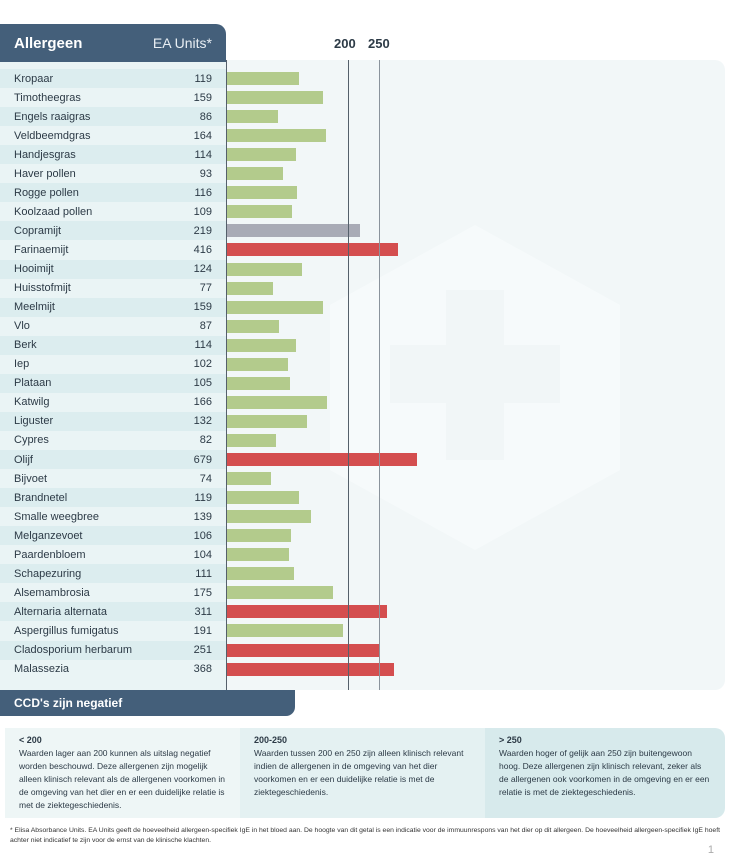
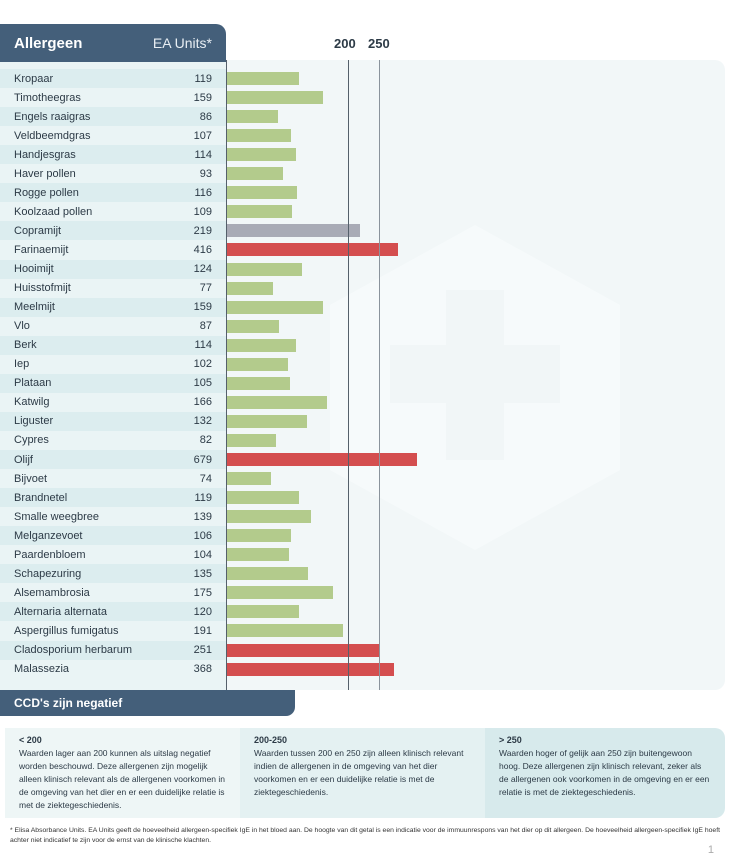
Veldbeemdgras: 164 -> 107
Schapezuring: 111 -> 135
Alternaria alternata: 311 -> 120
